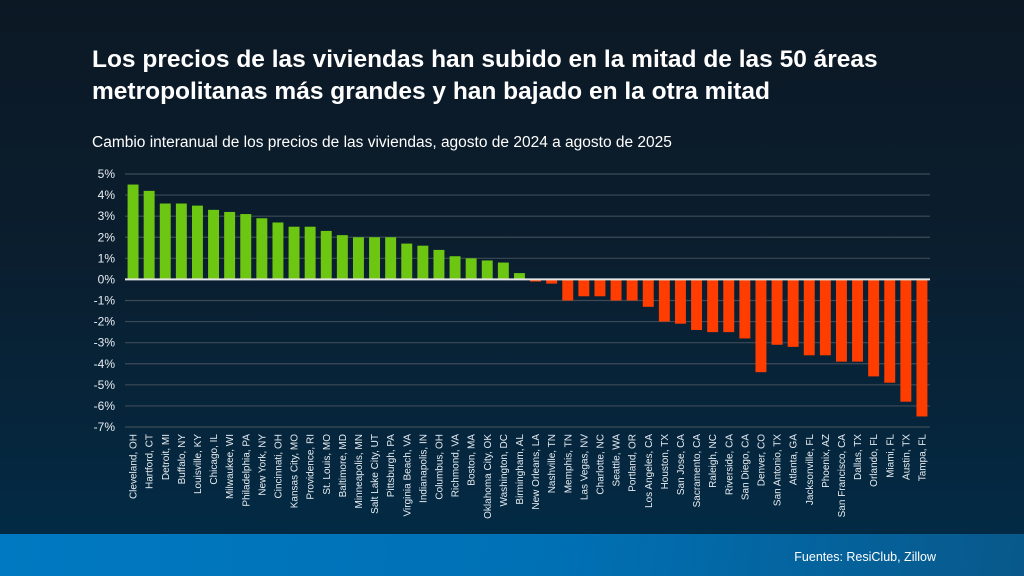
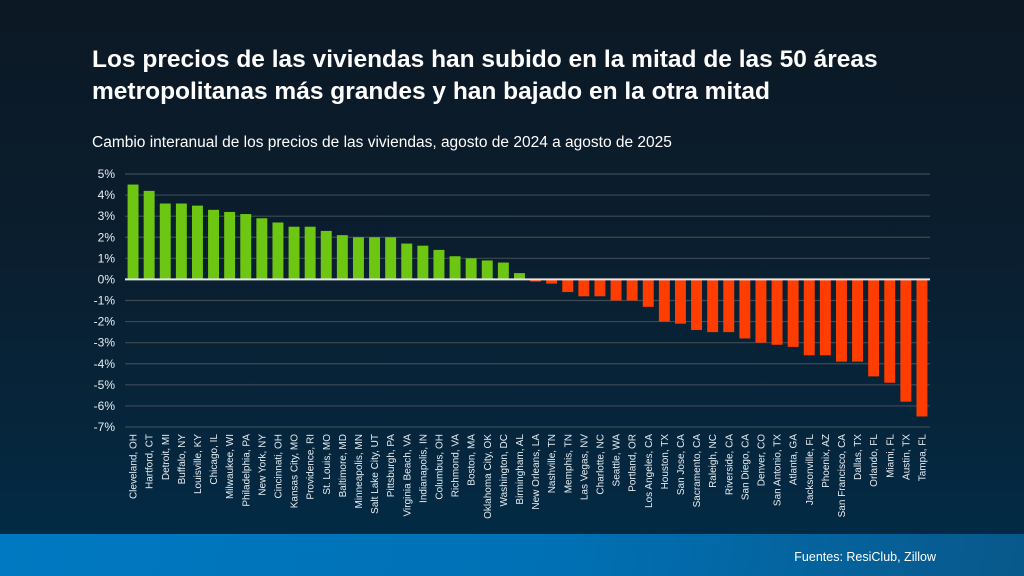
Memphis, TN: -1.0% -> -0.6%
Denver, CO: -4.4% -> -3.0%
